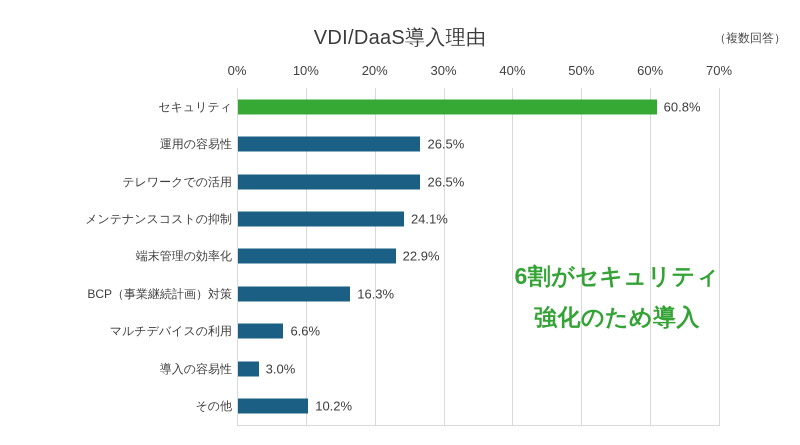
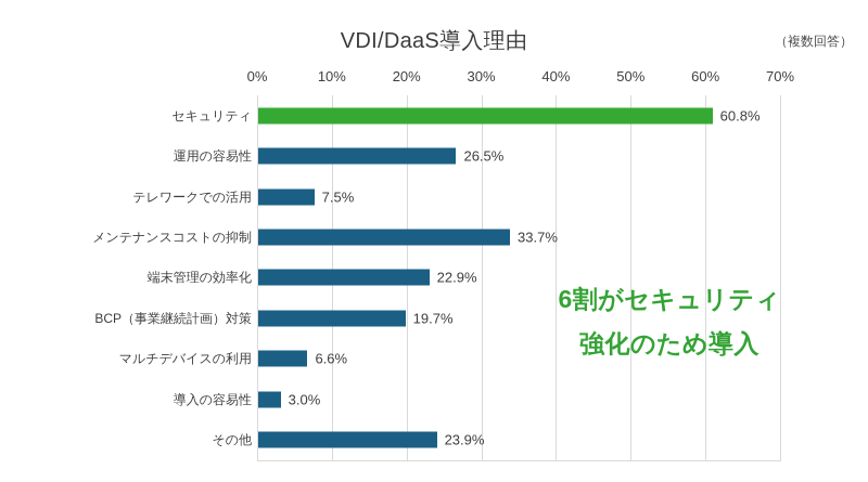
テレワークでの活用: 26.5% -> 7.5%
メンテナンスコストの抑制: 24.1% -> 33.7%
BCP（事業継続計画）対策: 16.3% -> 19.7%
その他: 10.2% -> 23.9%
